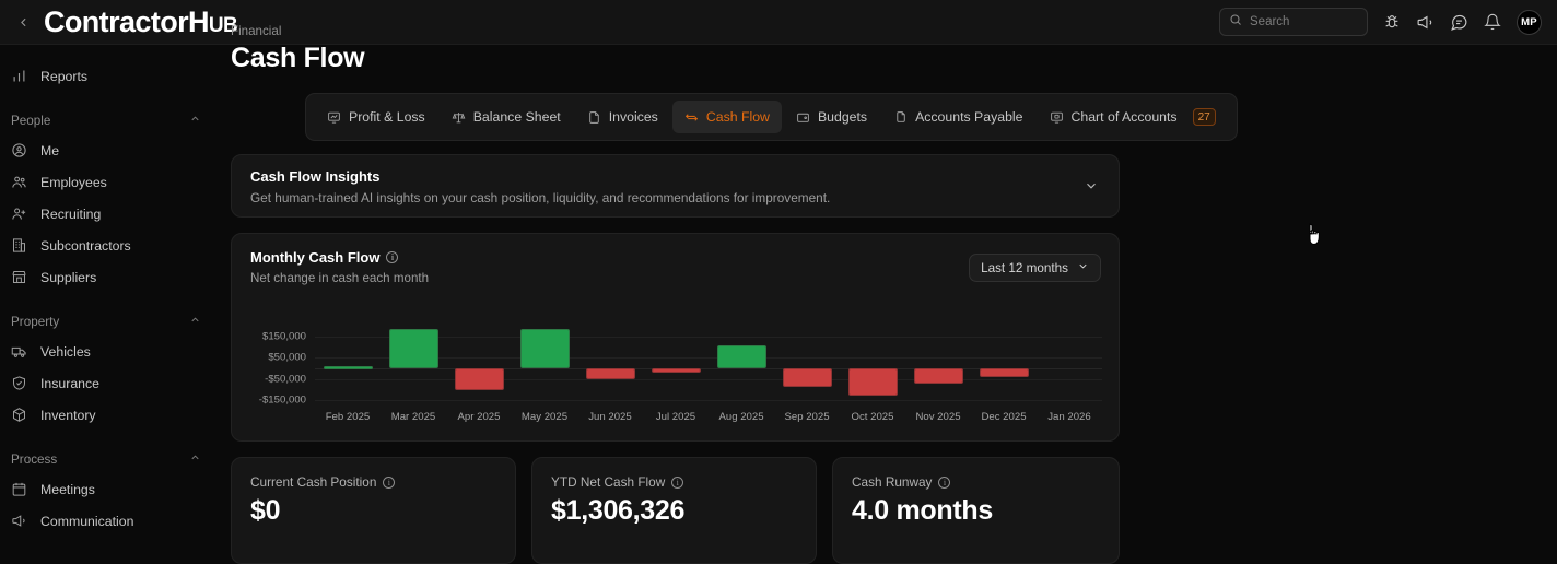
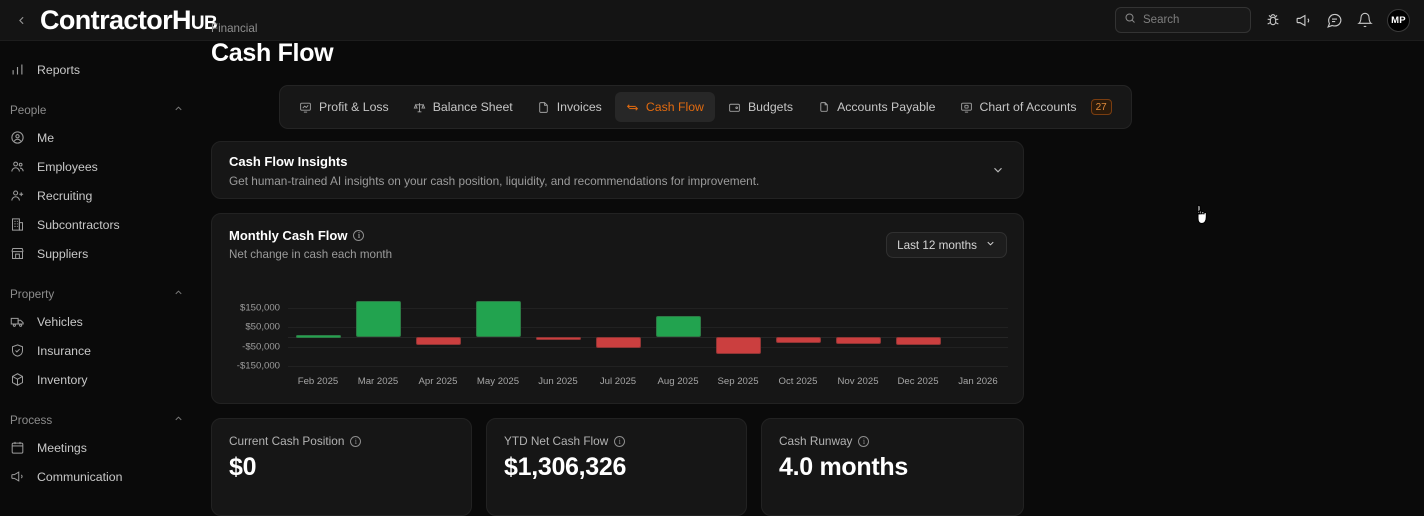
Apr 2025: -$100000 -> -$40000
Jun 2025: -$50000 -> -$10000
Jul 2025: -$20000 -> -$60000
Oct 2025: -$130000 -> -$30000
Nov 2025: -$70000 -> -$40000
